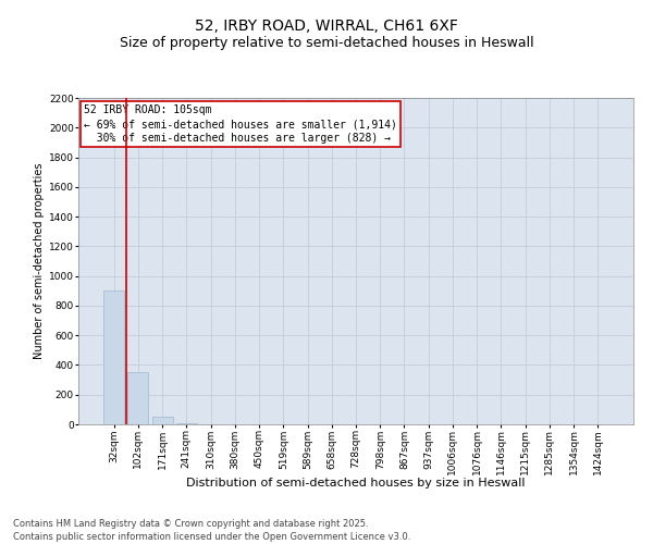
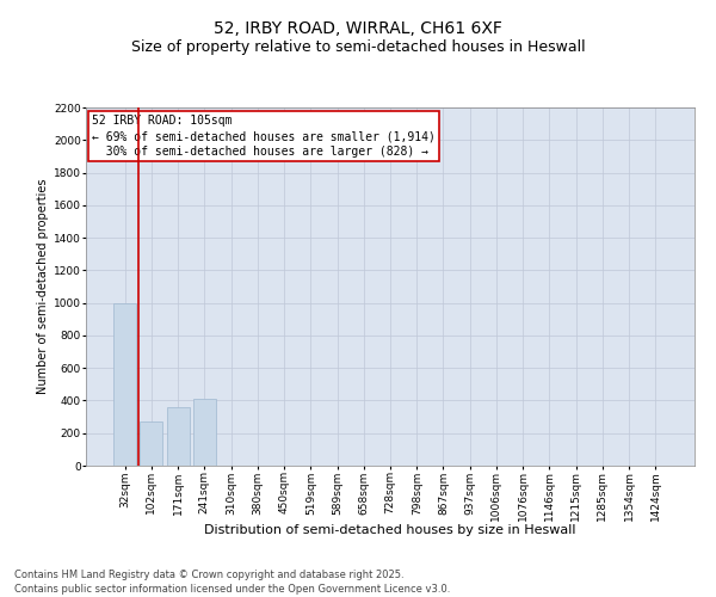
32sqm: 900 -> 1000
102sqm: 350 -> 270
171sqm: 50 -> 360
241sqm: 0 -> 410
